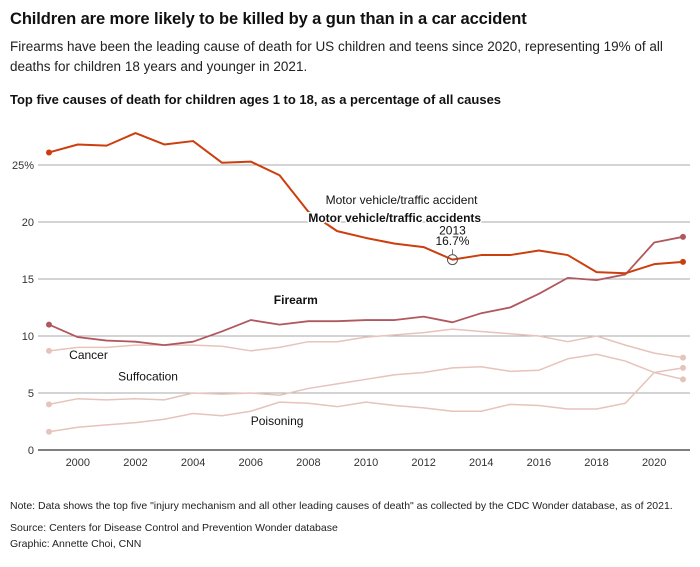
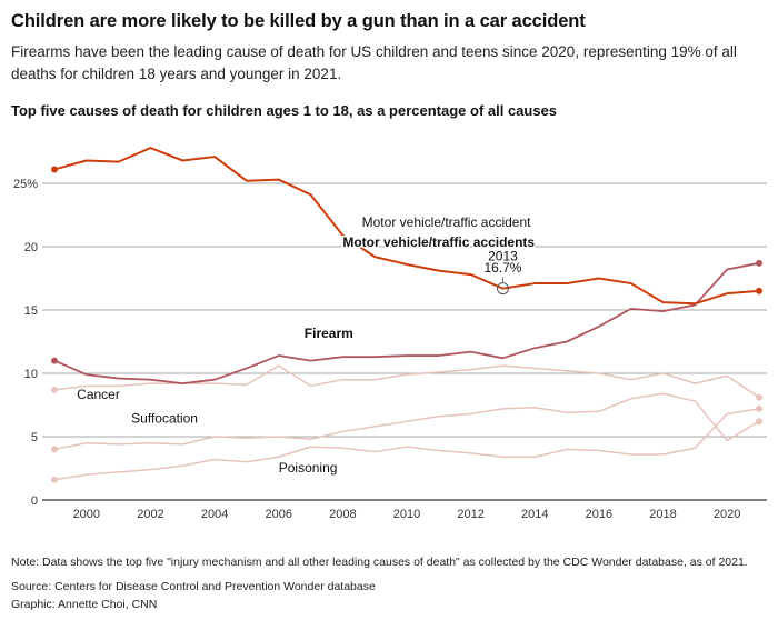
Cancer/2006: 8.7% -> 10.6%
Cancer/2020: 8.5% -> 9.8%
Suffocation/2020: 6.8% -> 4.7%
